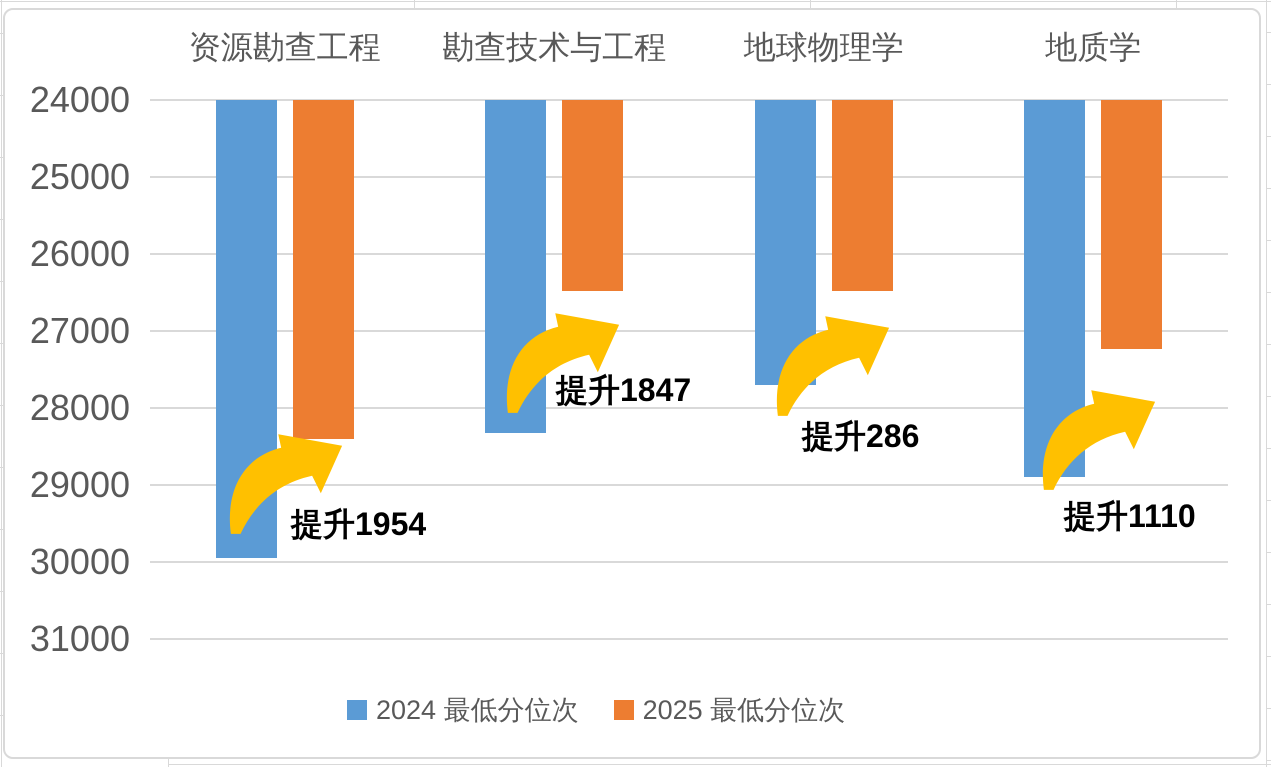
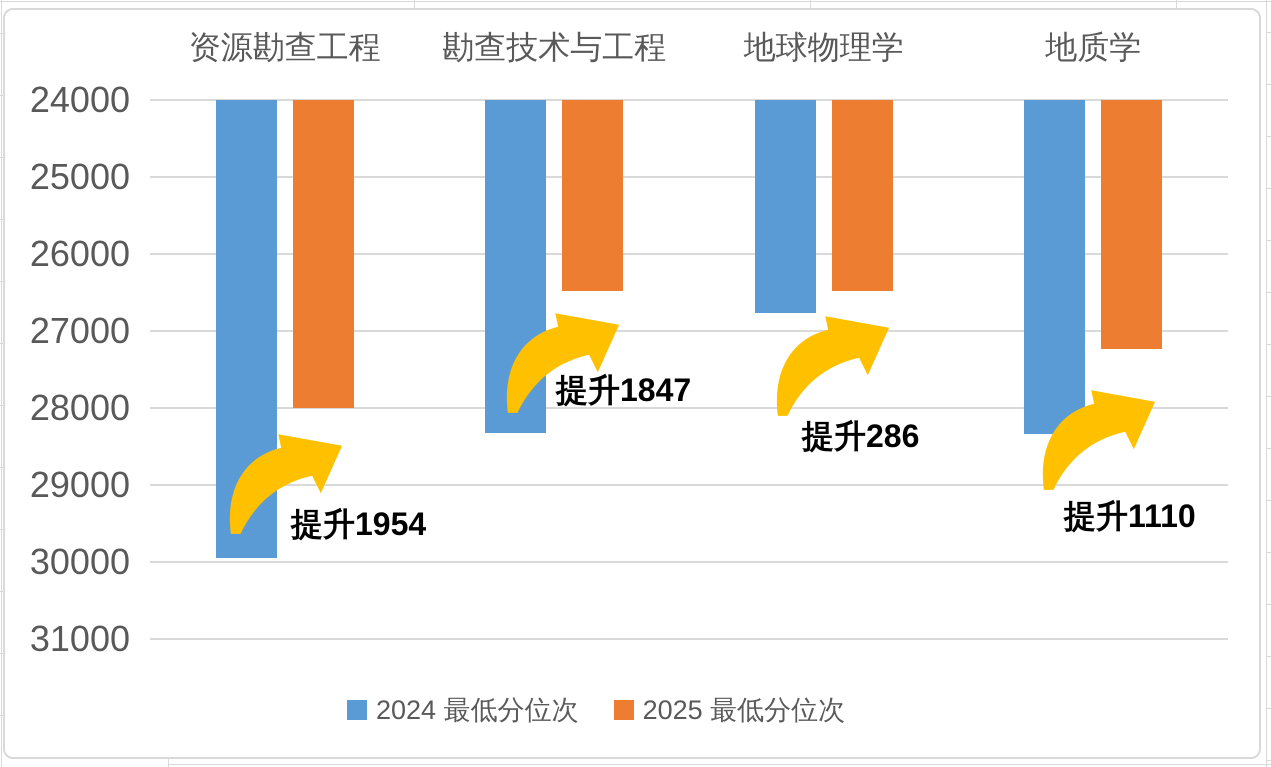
2025 最低分位次/资源勘查工程: 28400 -> 28000
2024 最低分位次/地球物理学: 27700 -> 26800
2024 最低分位次/地质学: 28900 -> 28300
